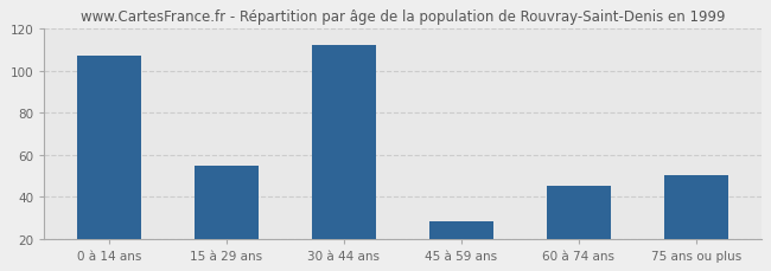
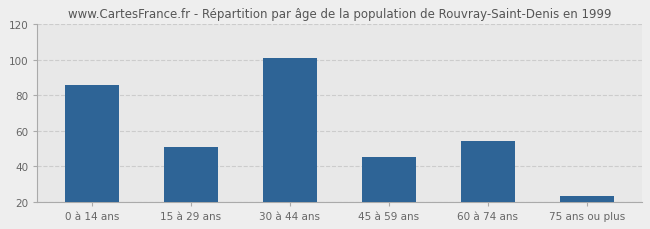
0 à 14 ans: 107 -> 86
15 à 29 ans: 55 -> 51
30 à 44 ans: 112 -> 101
45 à 59 ans: 28 -> 45
60 à 74 ans: 45 -> 54
75 ans ou plus: 50 -> 23
